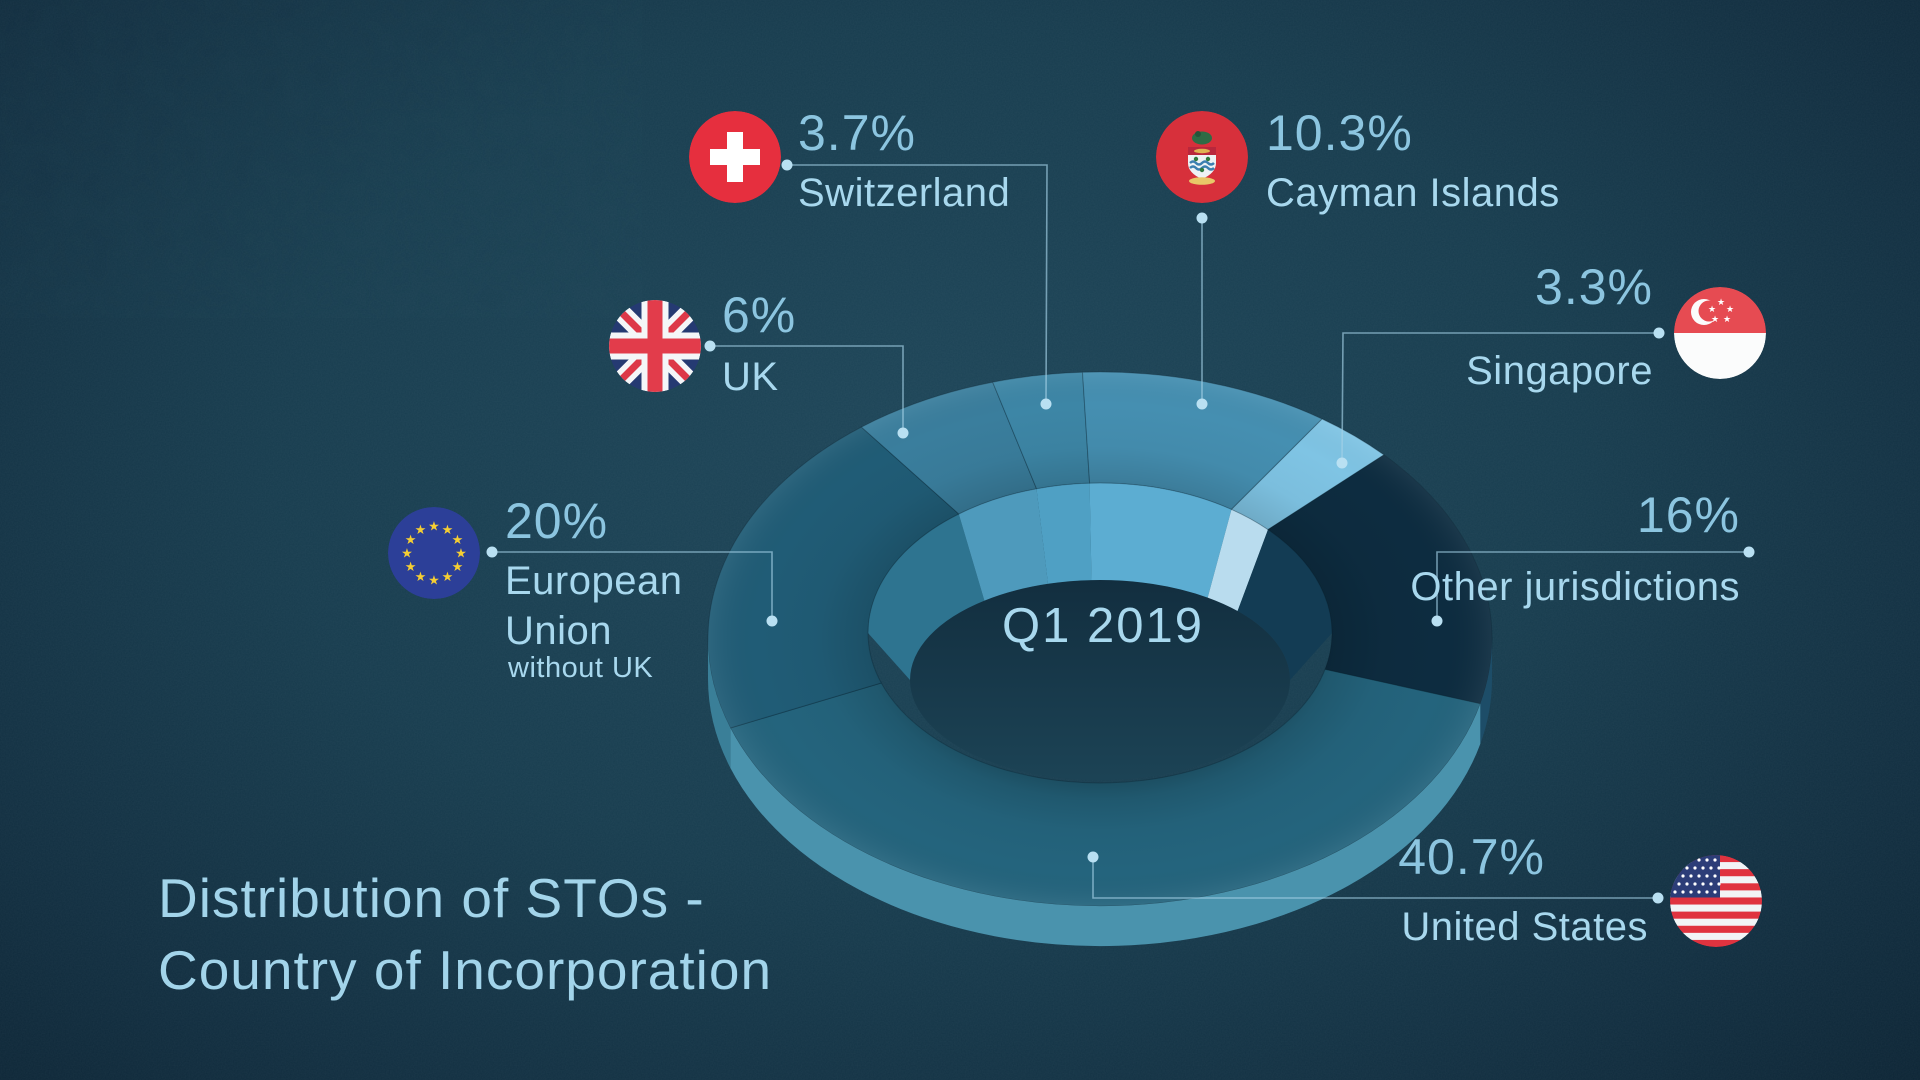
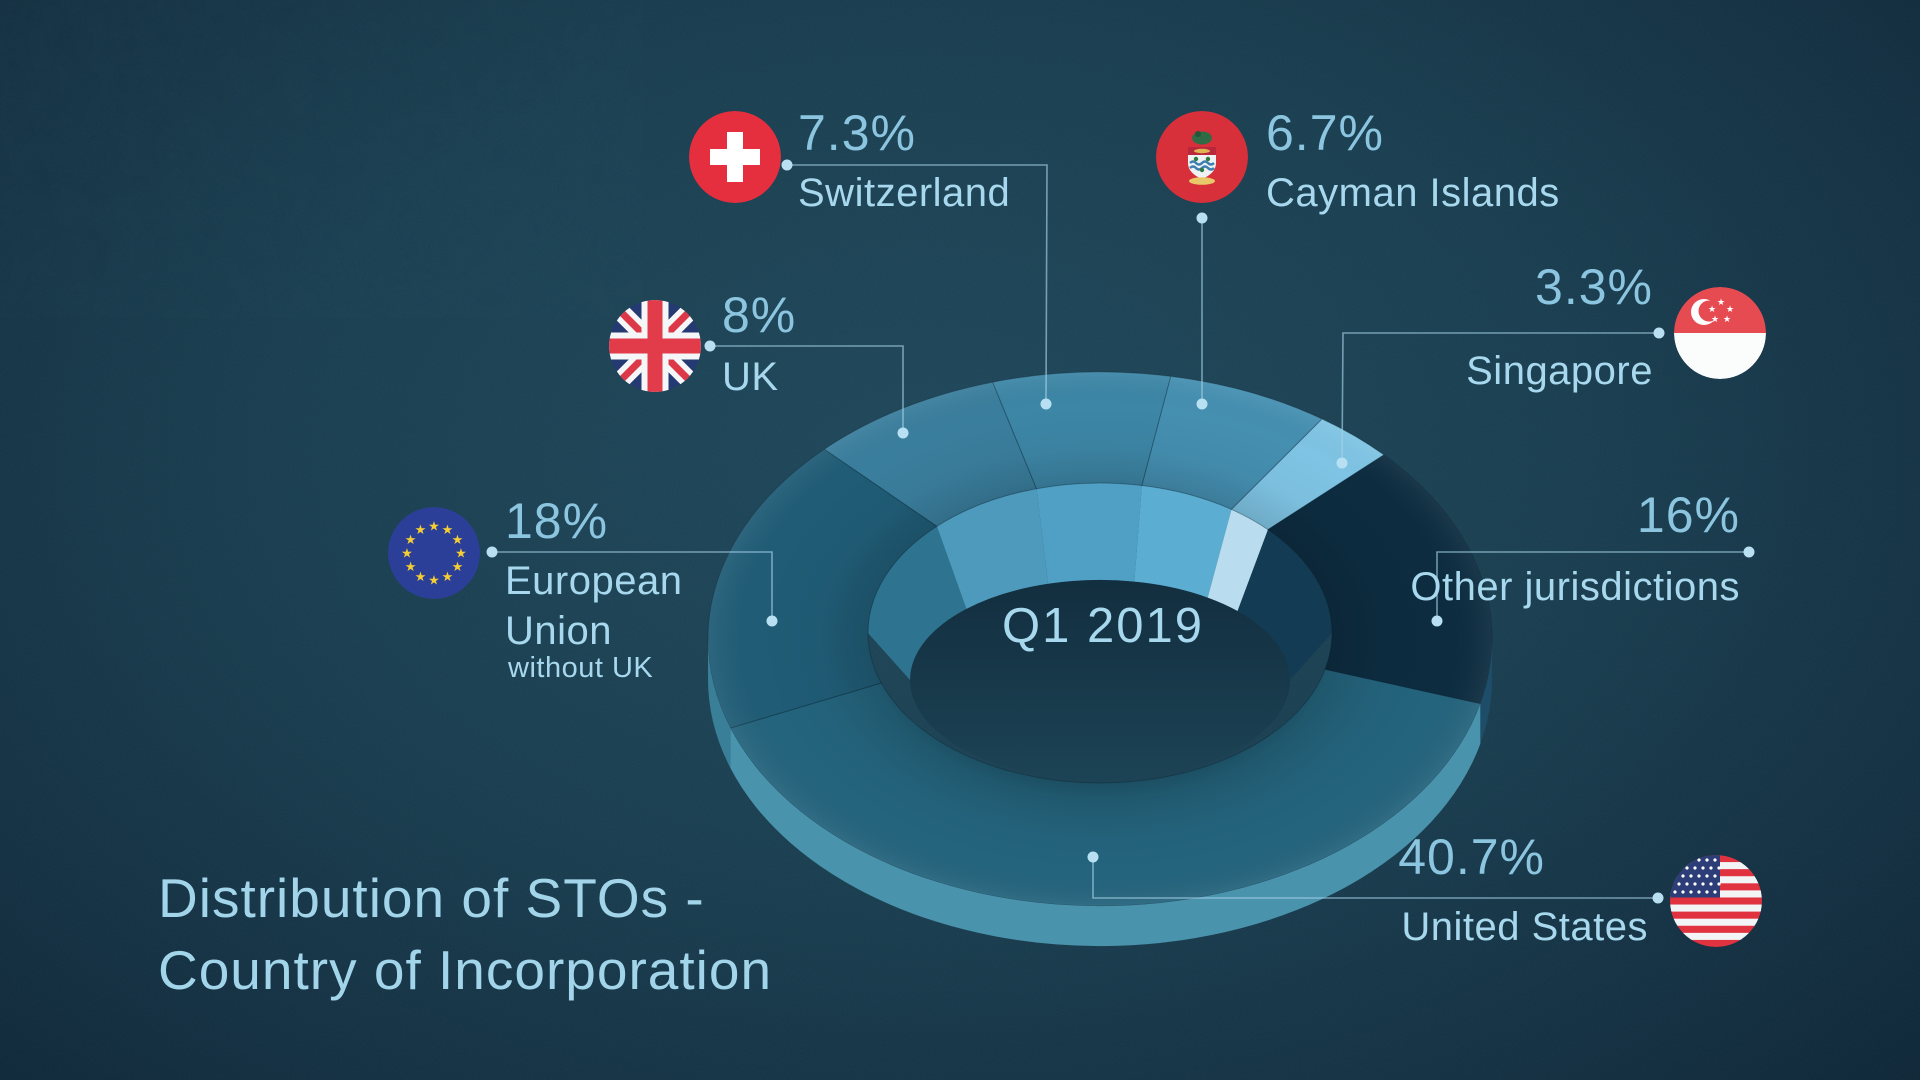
European Union: 20% -> 18%
UK: 6% -> 8%
Switzerland: 3.7% -> 7.3%
Cayman Islands: 10.3% -> 6.7%
